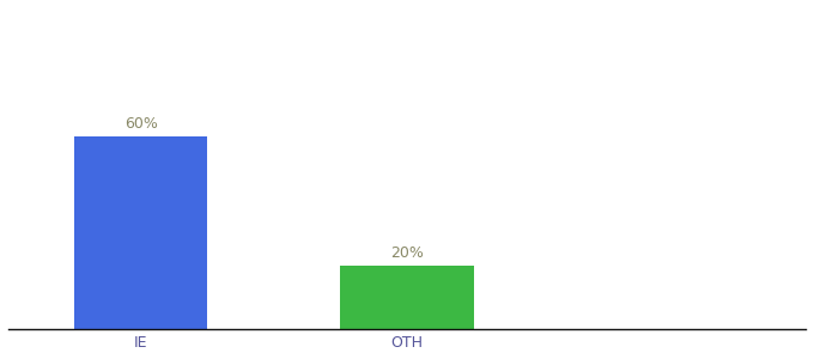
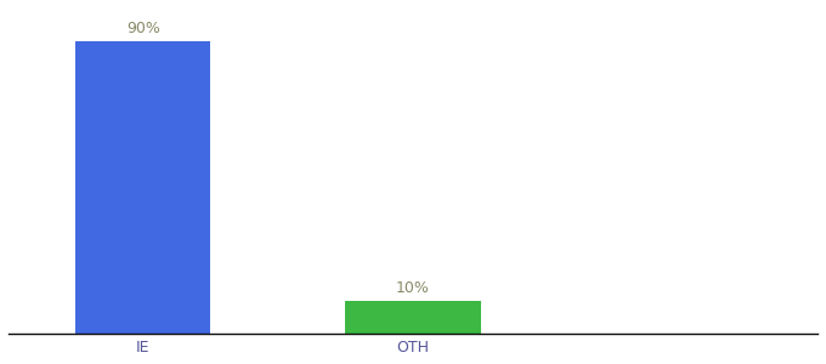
IE: 60% -> 90%
OTH: 20% -> 10%
